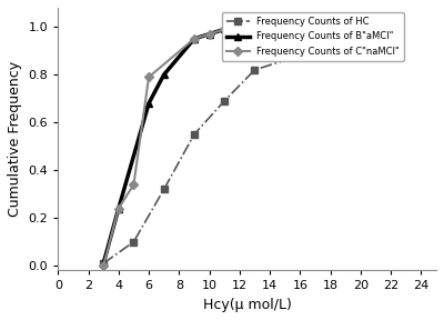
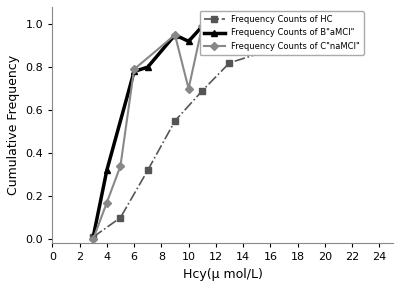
Frequency Counts of B"aMCI"/4: 0.24 -> 0.32
Frequency Counts of C"naMCI"/4: 0.24 -> 0.17
Frequency Counts of B"aMCI"/6: 0.68 -> 0.78
Frequency Counts of B"aMCI"/10: 0.97 -> 0.92
Frequency Counts of C"naMCI"/10: 0.97 -> 0.70
